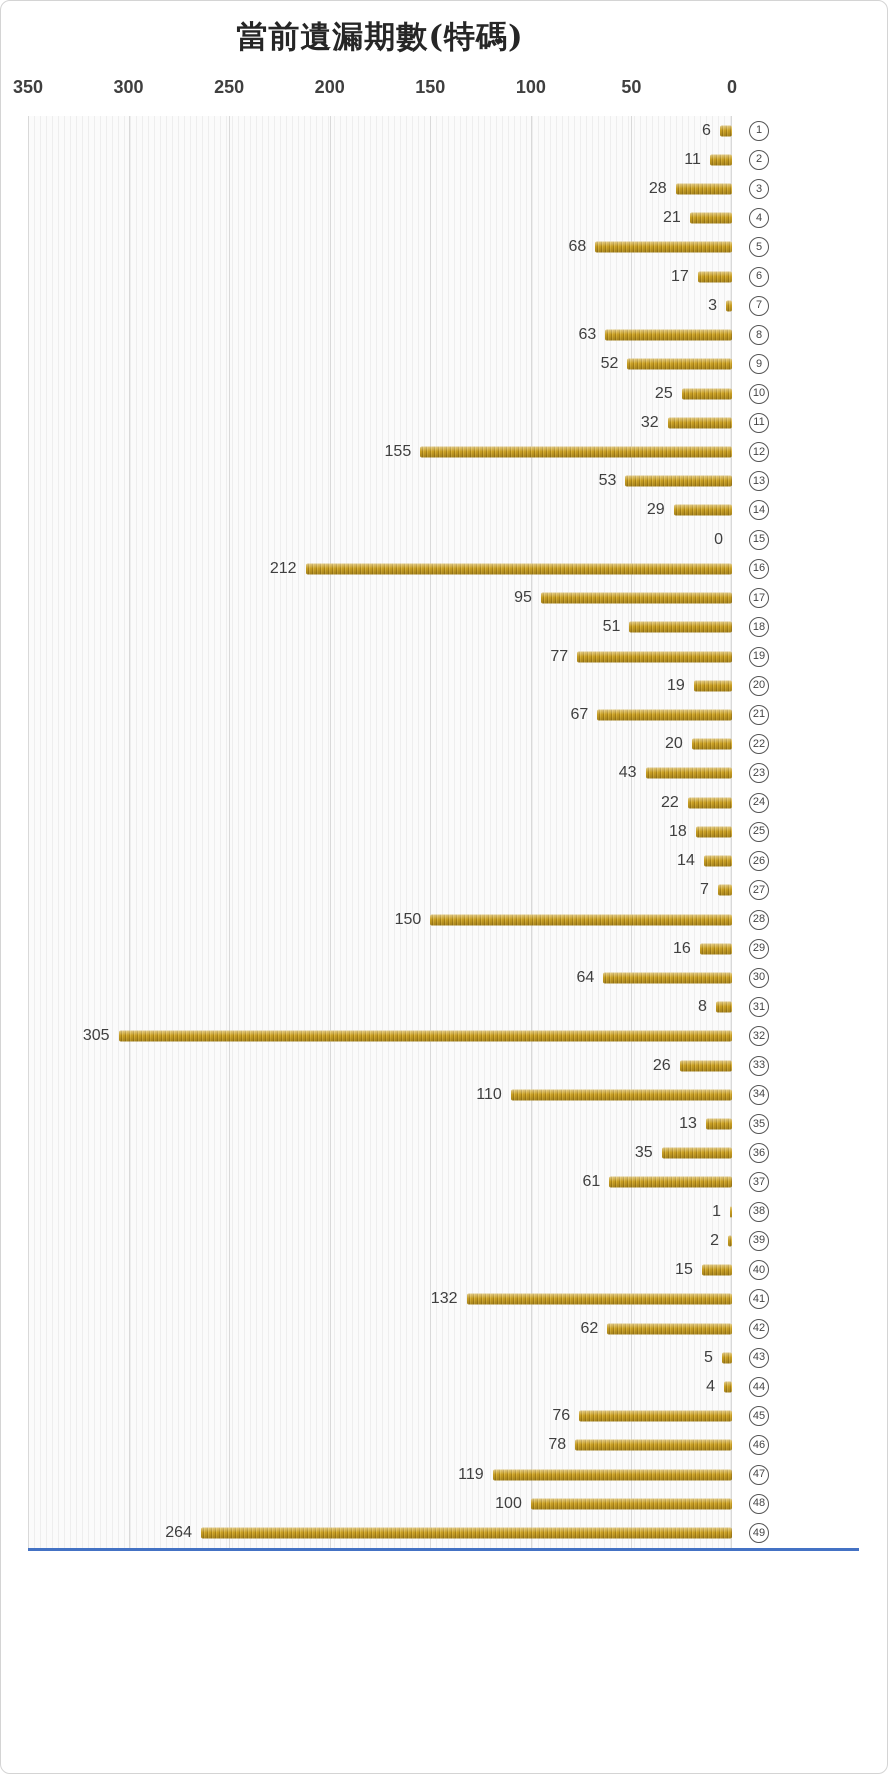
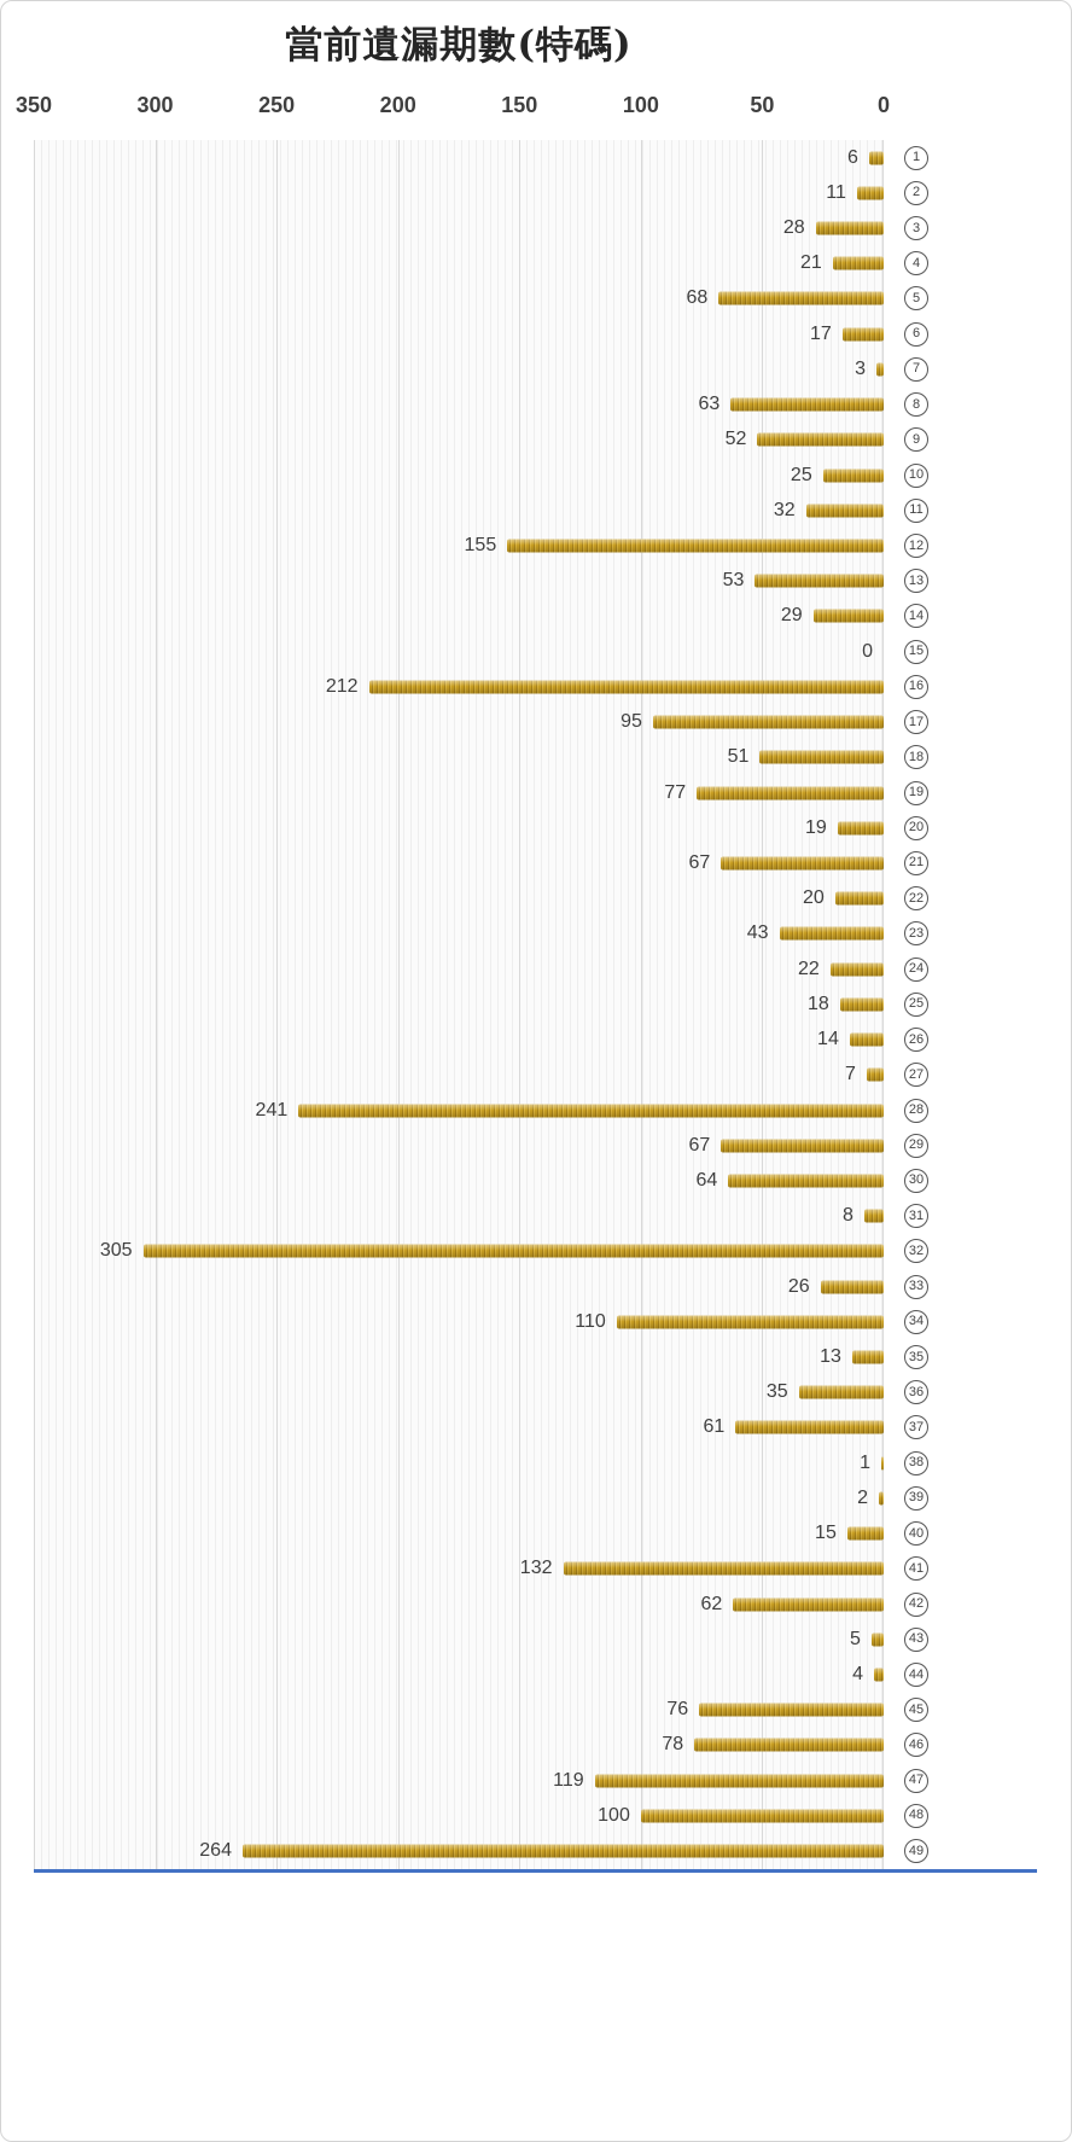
28: 150 -> 241
29: 16 -> 67
